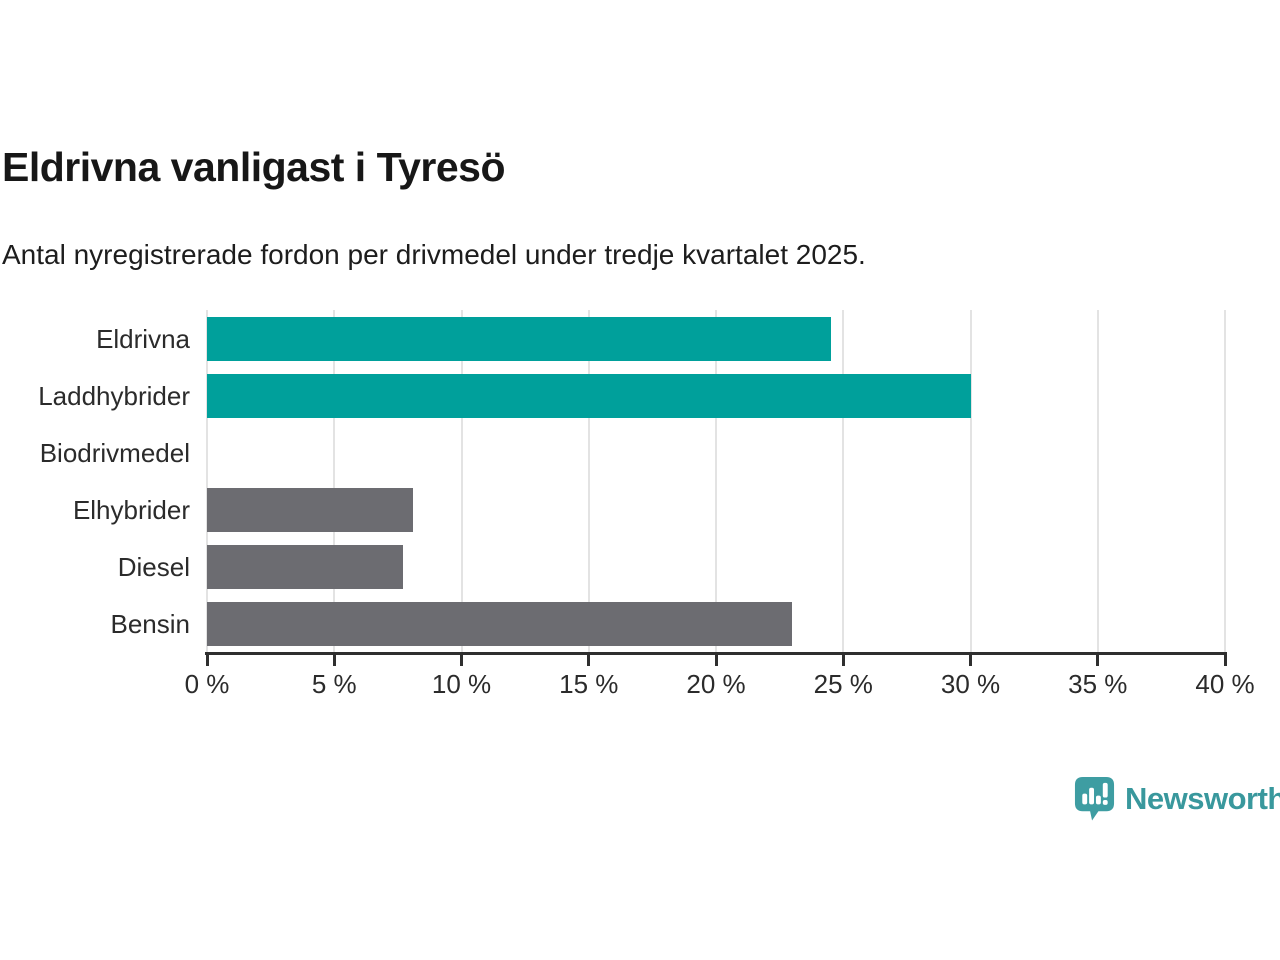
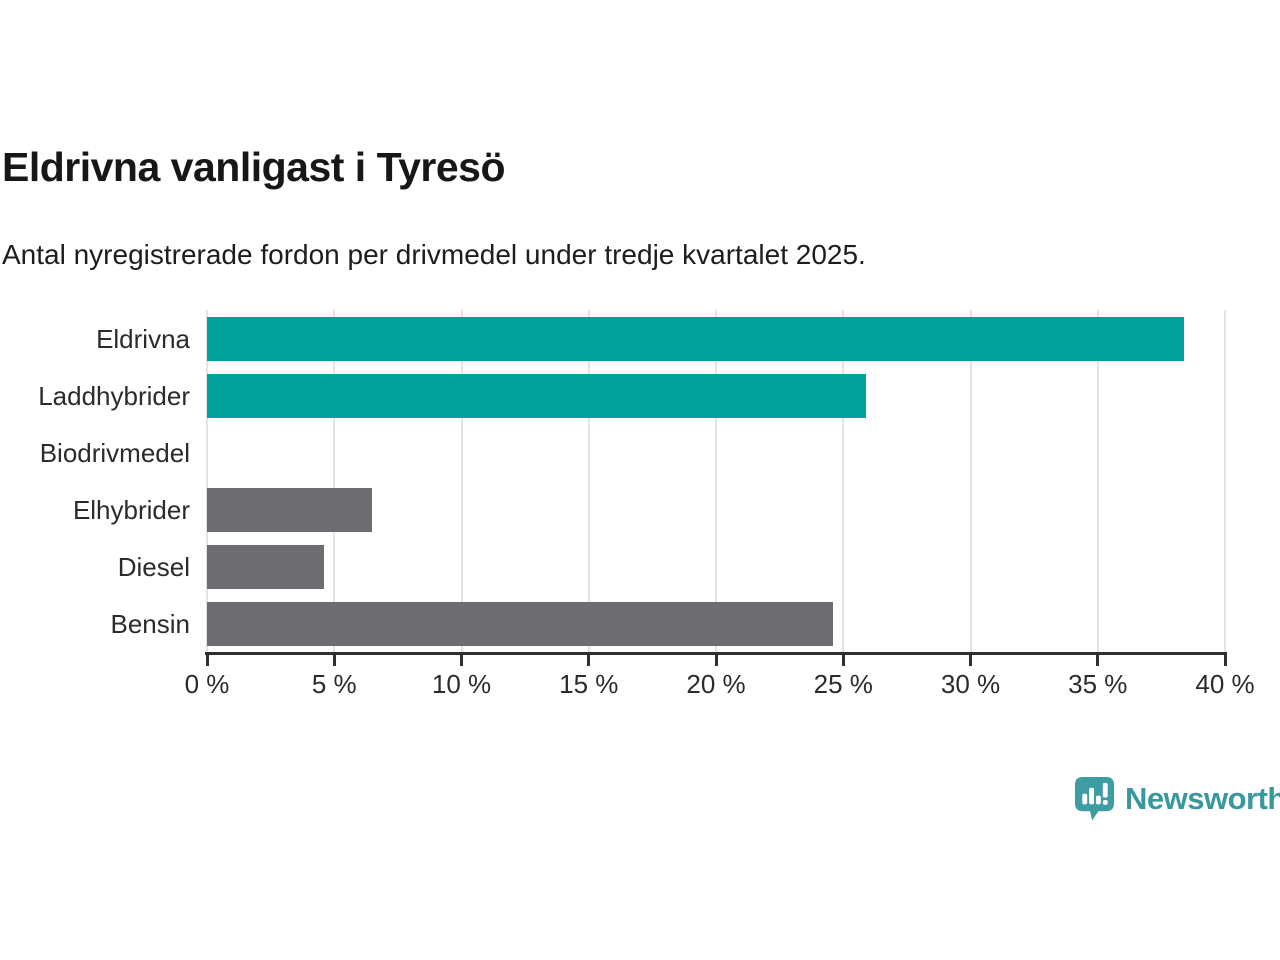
Eldrivna: 24.5% -> 38.4%
Laddhybrider: 30.0% -> 25.9%
Elhybrider: 8.1% -> 6.5%
Diesel: 7.7% -> 4.6%
Bensin: 23.0% -> 24.6%
